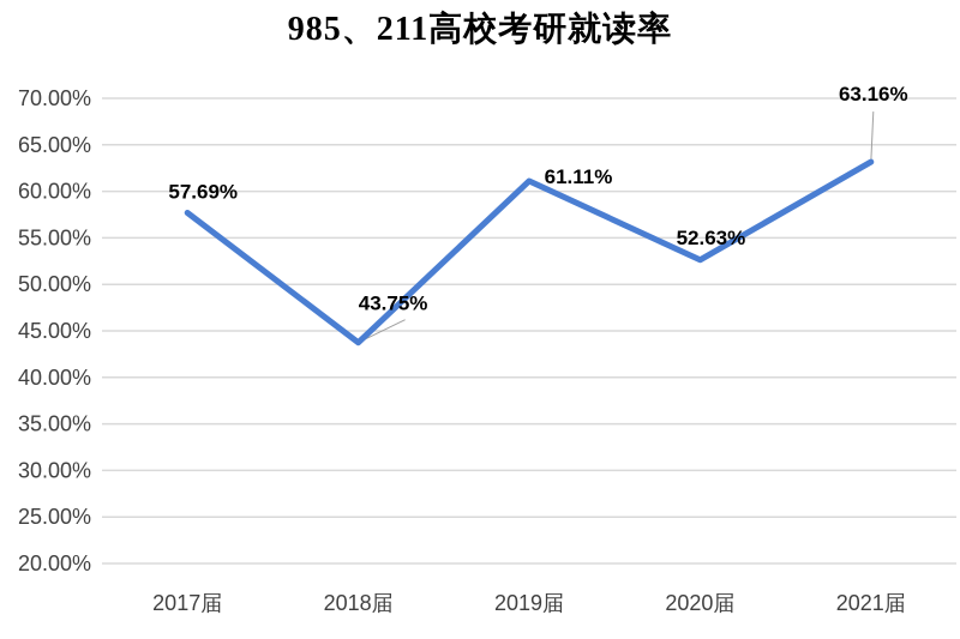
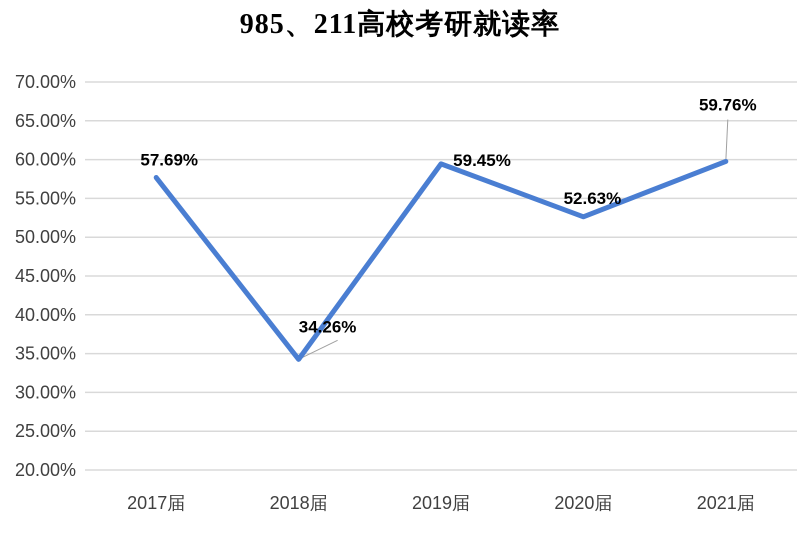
2018届: 43.75% -> 34.26%
2019届: 61.11% -> 59.45%
2021届: 63.16% -> 59.76%
